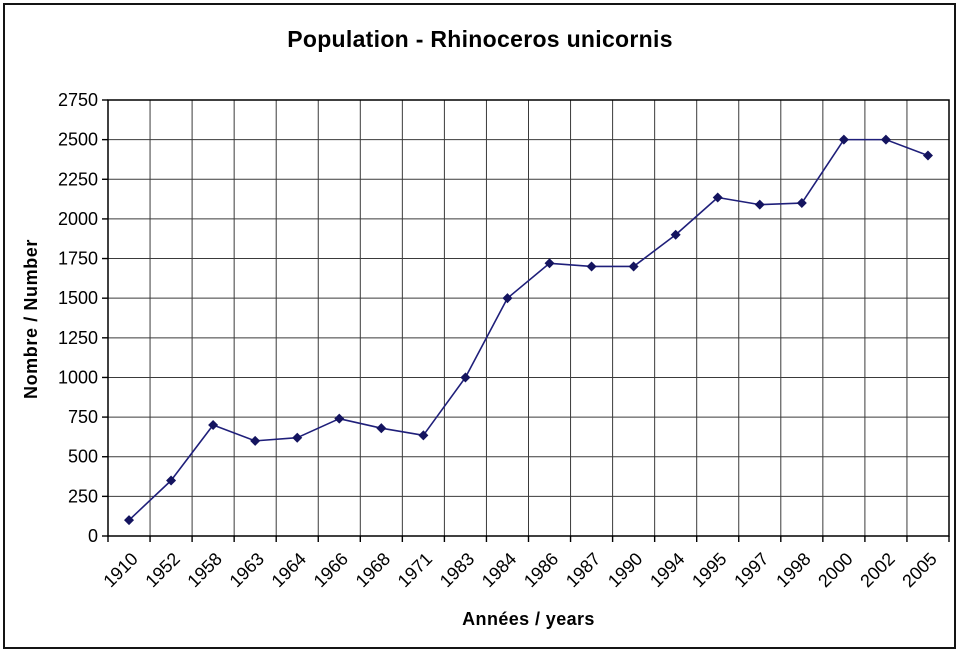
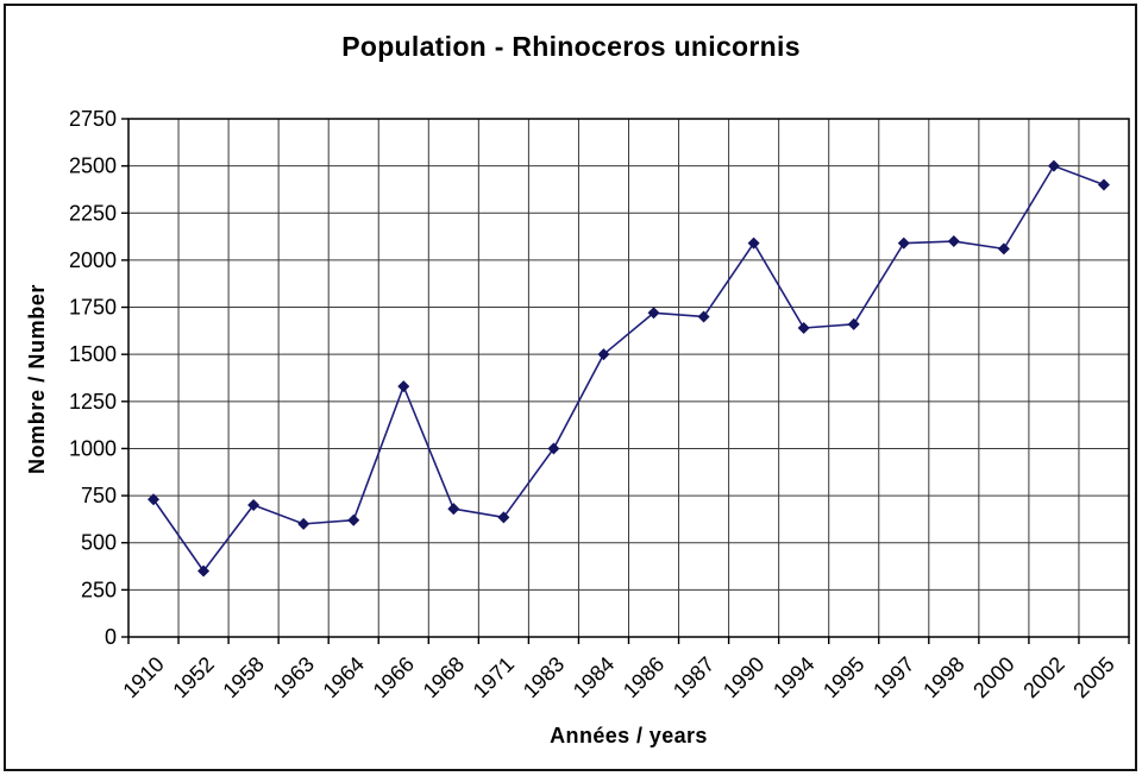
1910: 100 -> 730
1966: 740 -> 1330
1990: 1700 -> 2090
1994: 1900 -> 1640
1995: 2140 -> 1660
2000: 2500 -> 2060
